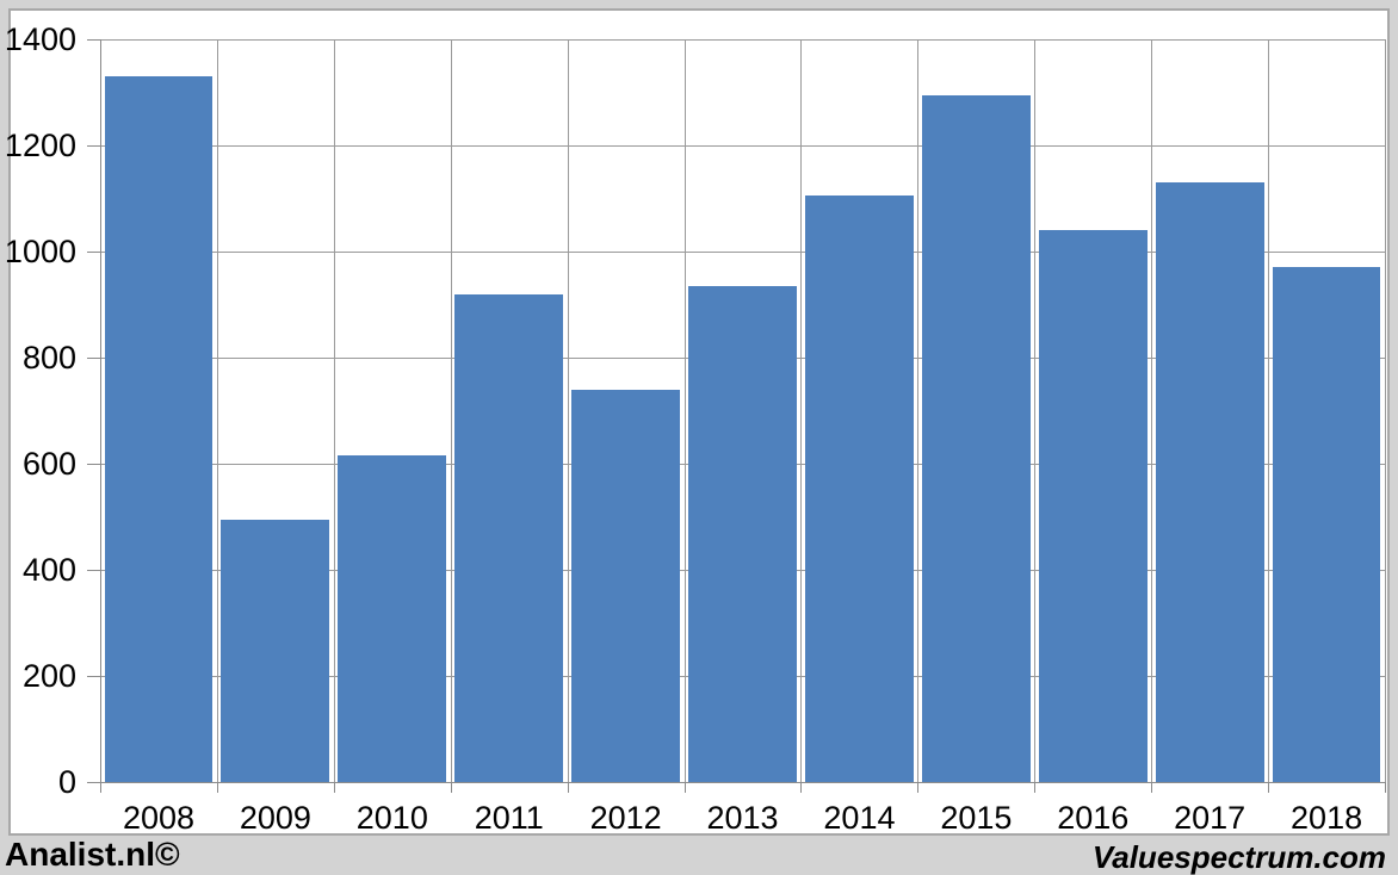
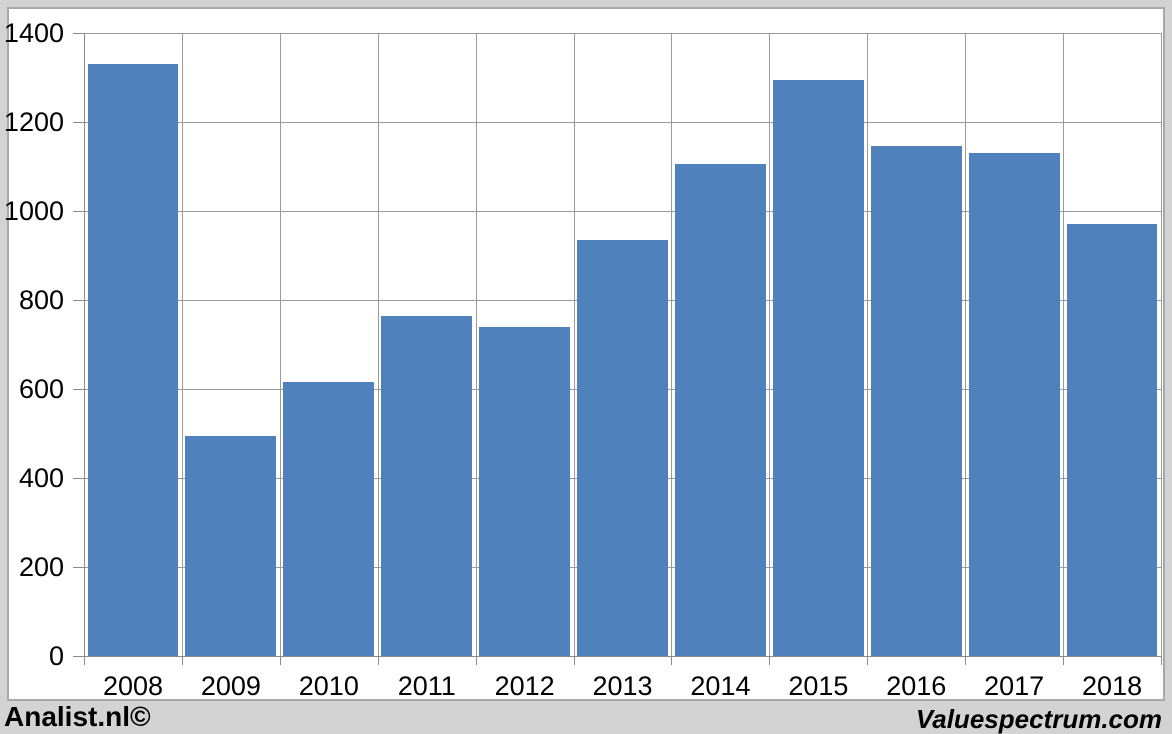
2011: 920 -> 760
2016: 1040 -> 1140
